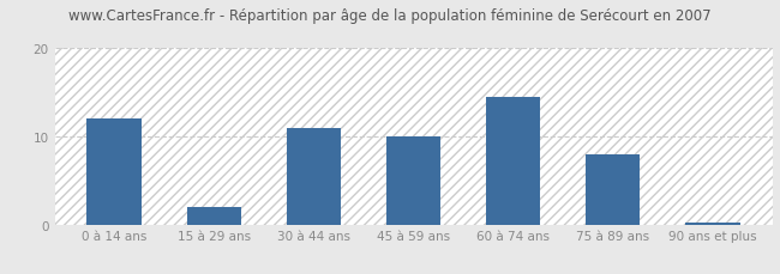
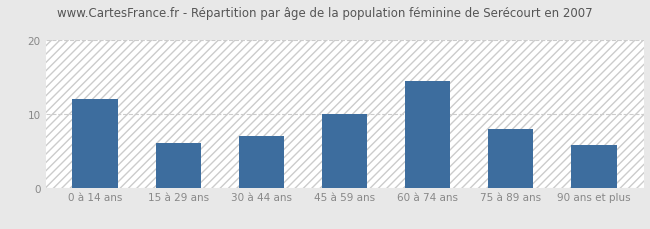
15 à 29 ans: 2.0 -> 6.0
30 à 44 ans: 11.0 -> 7.0
90 ans et plus: 0.2 -> 5.8
